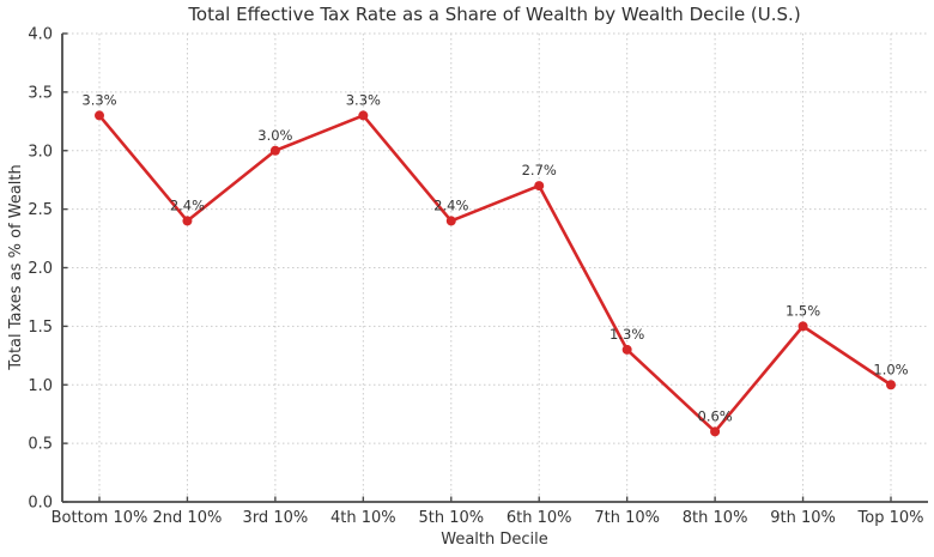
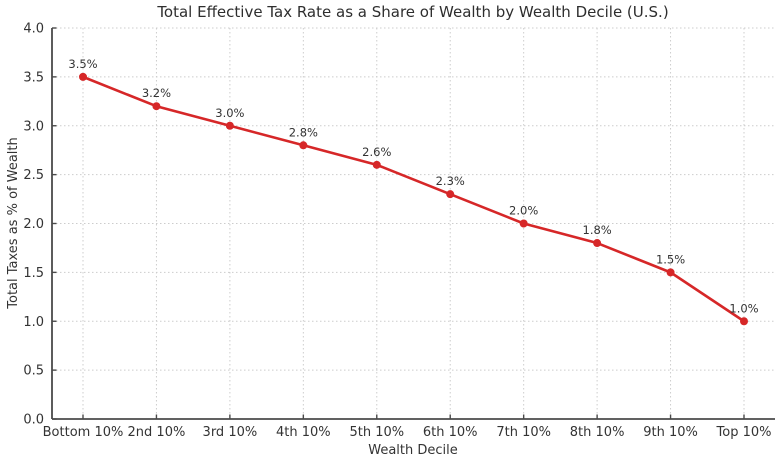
Bottom 10%: 3.3% -> 3.5%
2nd 10%: 2.4% -> 3.2%
4th 10%: 3.3% -> 2.8%
5th 10%: 2.4% -> 2.6%
6th 10%: 2.7% -> 2.3%
7th 10%: 1.3% -> 2.0%
8th 10%: 0.6% -> 1.8%
